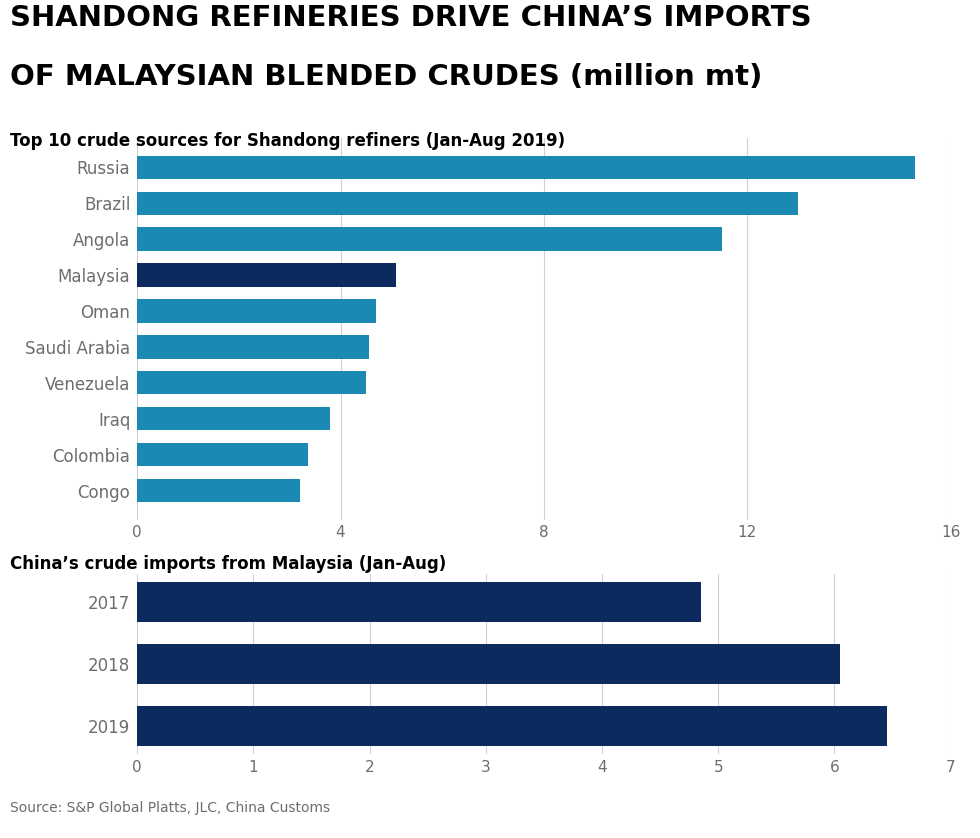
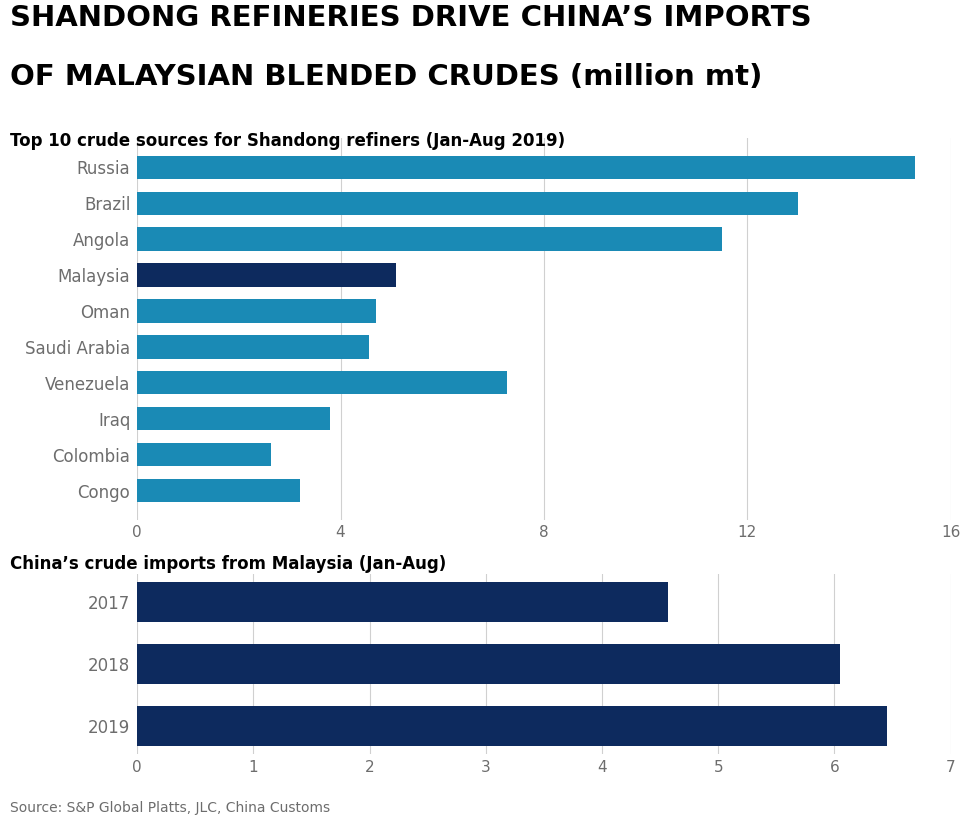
Venezuela: 4.50 -> 7.28
Colombia: 3.35 -> 2.64
2017: 4.85 -> 4.57
